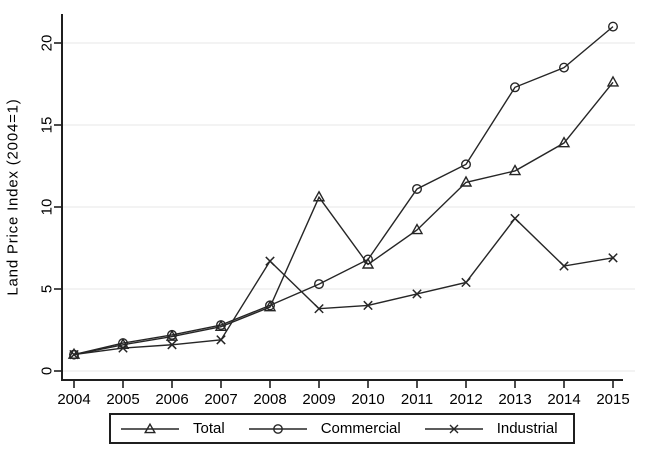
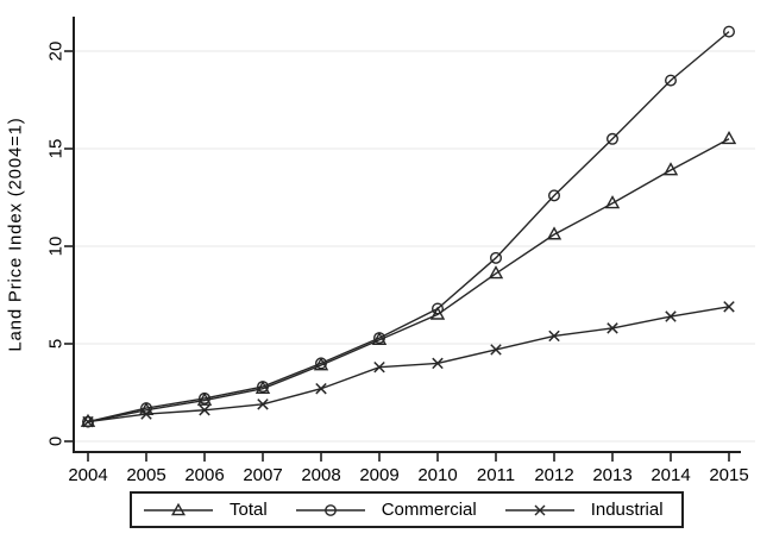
Industrial/2008: 6.7 -> 2.7
Total/2009: 10.6 -> 5.2
Commercial/2011: 11.1 -> 9.4
Total/2012: 11.5 -> 10.6
Commercial/2013: 17.3 -> 15.5
Industrial/2013: 9.3 -> 5.8
Total/2015: 17.6 -> 15.5
